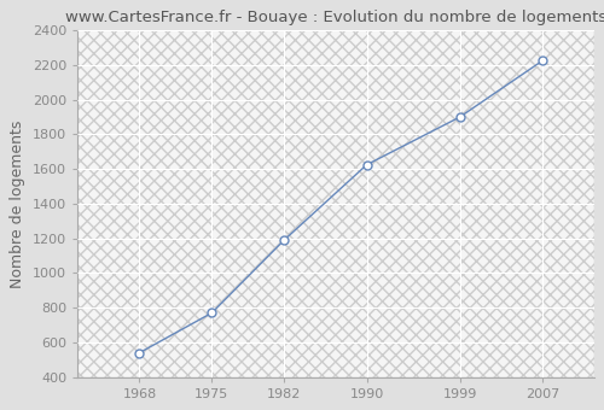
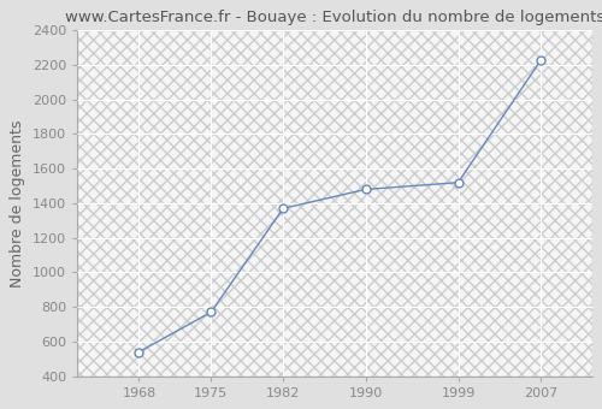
1982: 1190 -> 1370
1990: 1620 -> 1480
1999: 1900 -> 1520
